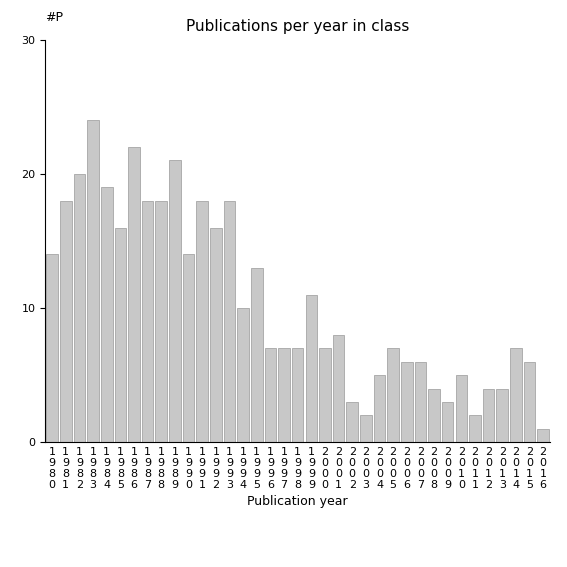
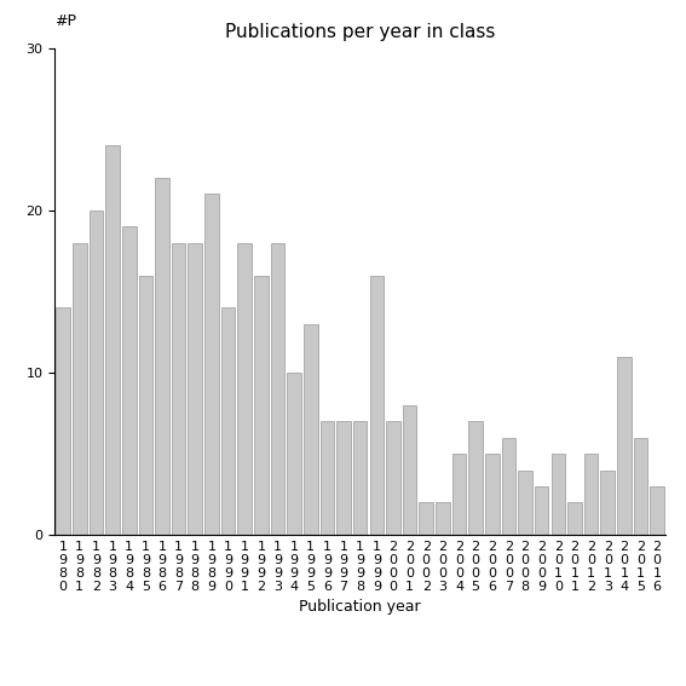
1 9 9 9: 11 -> 16
2 0 0 2: 3 -> 2
2 0 0 6: 6 -> 5
2 0 1 2: 4 -> 5
2 0 1 4: 7 -> 11
2 0 1 6: 1 -> 3
